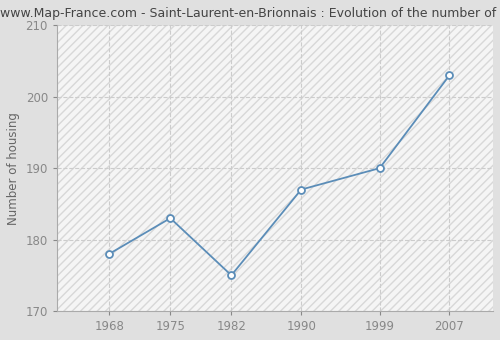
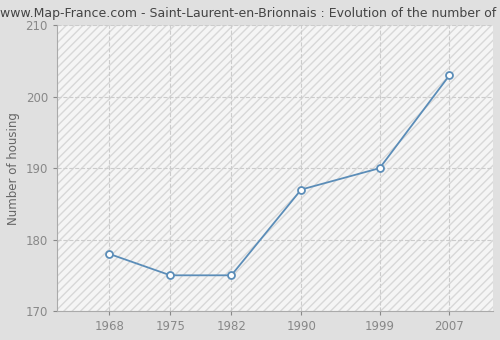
1975: 183 -> 175
